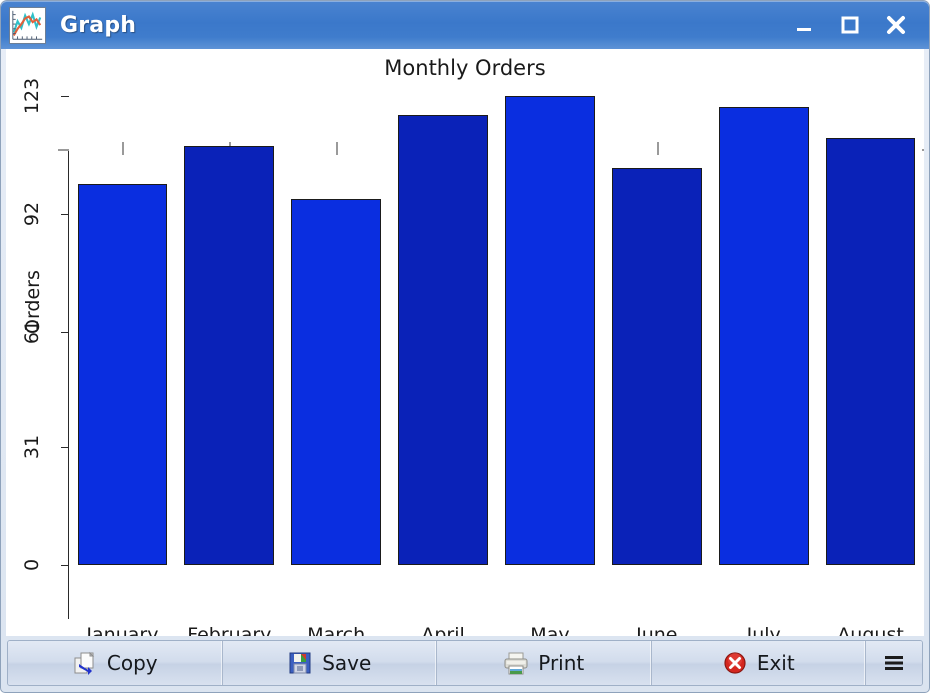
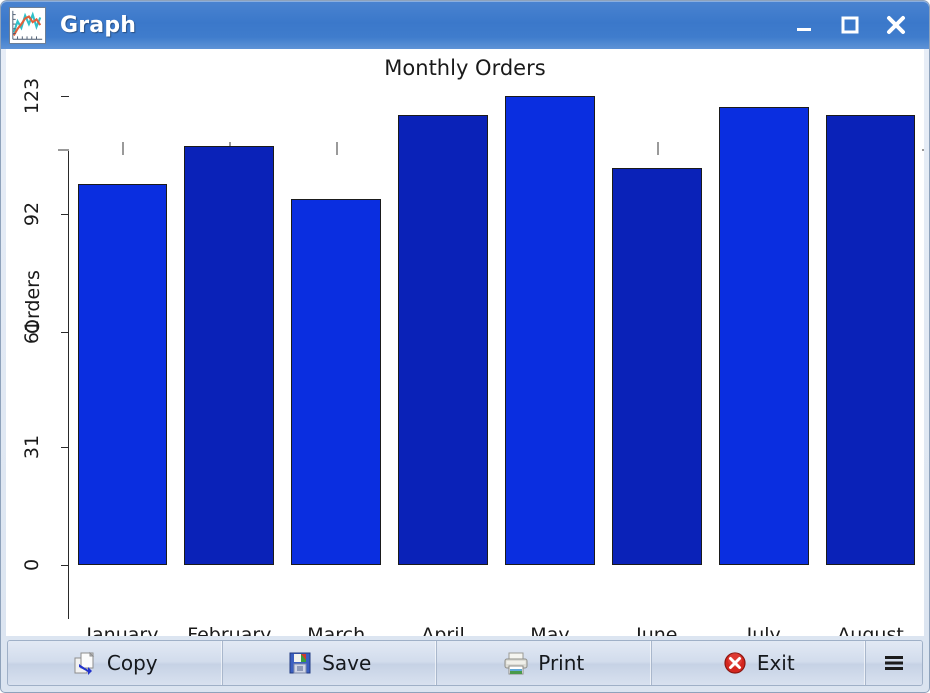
August: 112 -> 118
